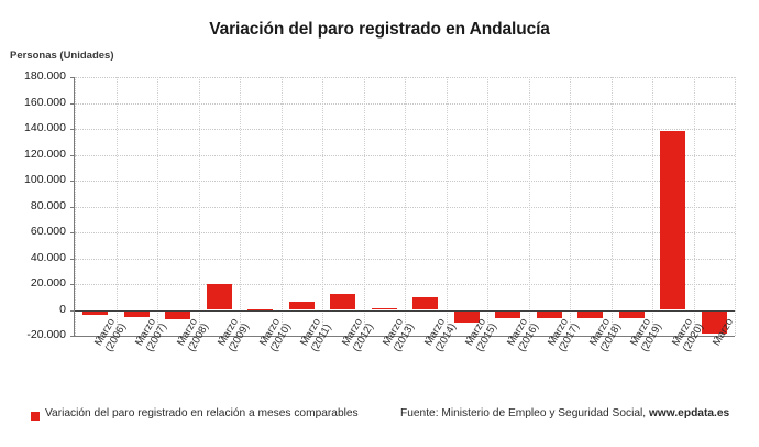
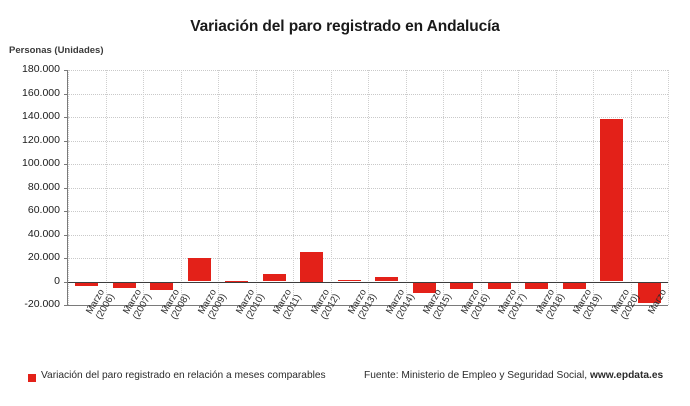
Marzo (2012): 12000 -> 25000
Marzo (2014): 10000 -> 4000
